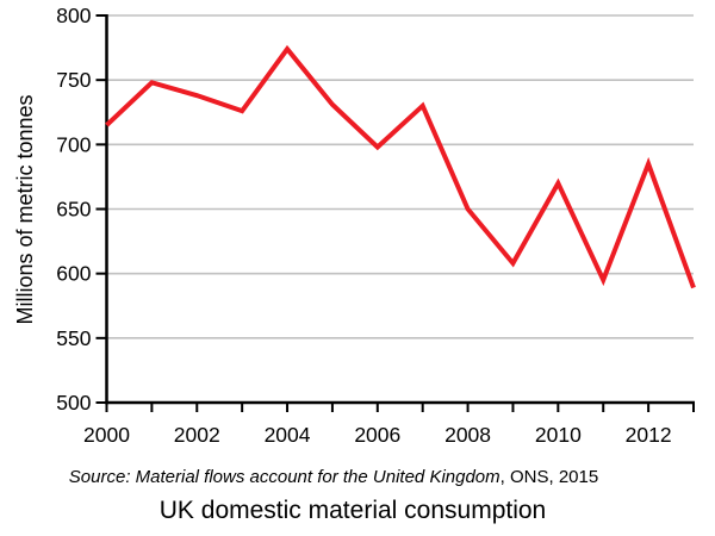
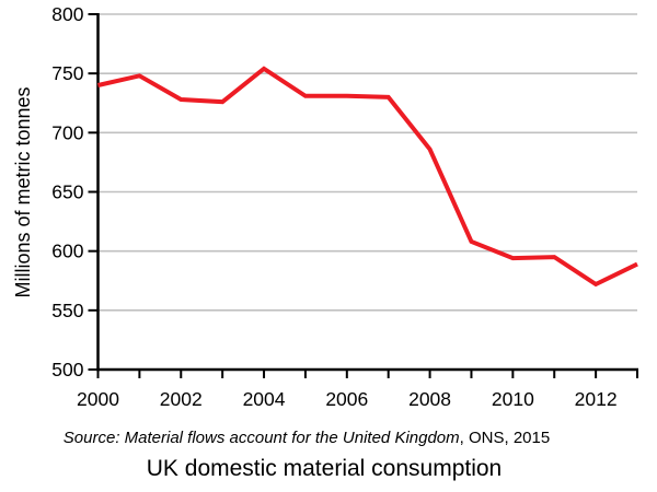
2000: 715 -> 740
2002: 738 -> 728
2004: 774 -> 754
2006: 698 -> 731
2008: 650 -> 686
2010: 670 -> 594
2012: 685 -> 572
